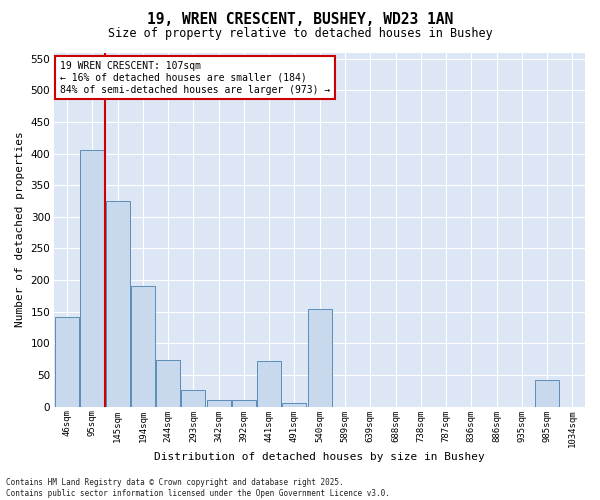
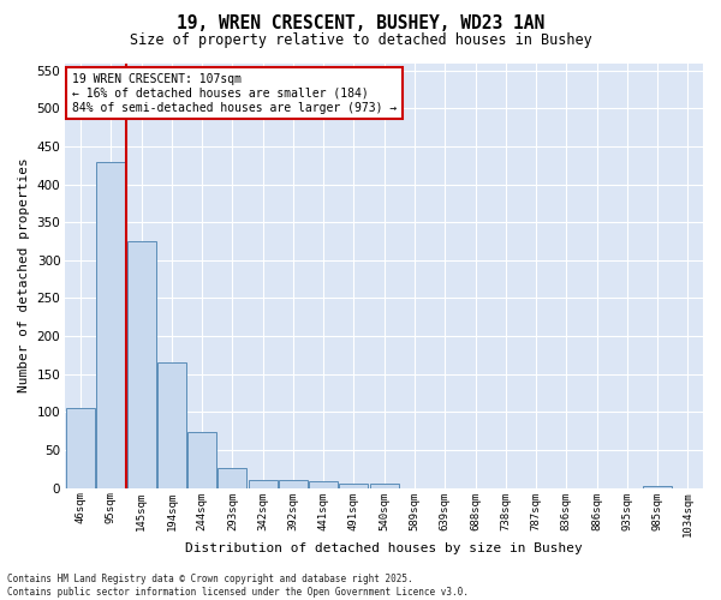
46sqm: 142 -> 105
95sqm: 406 -> 430
194sqm: 190 -> 165
441sqm: 72 -> 8
540sqm: 154 -> 5
985sqm: 42 -> 3
